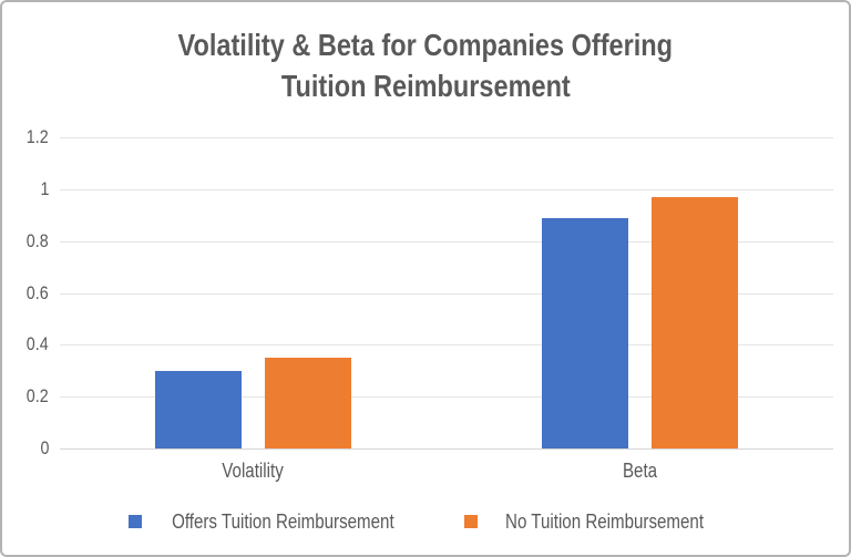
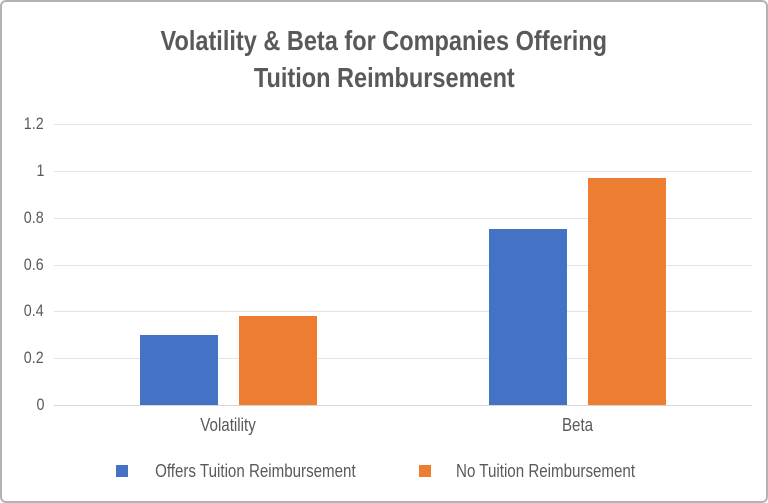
No Tuition Reimbursement/Volatility: 0.35 -> 0.38
Offers Tuition Reimbursement/Beta: 0.89 -> 0.75
